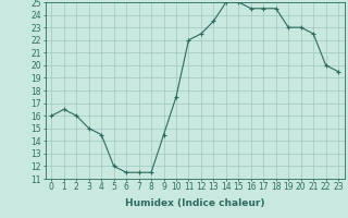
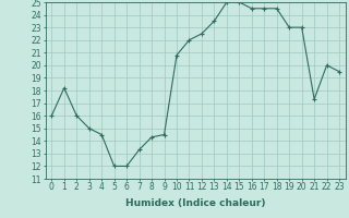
1: 16.5 -> 18.2
6: 11.5 -> 12.0
7: 11.5 -> 13.3
8: 11.5 -> 14.3
10: 17.5 -> 20.8
21: 22.5 -> 17.3
